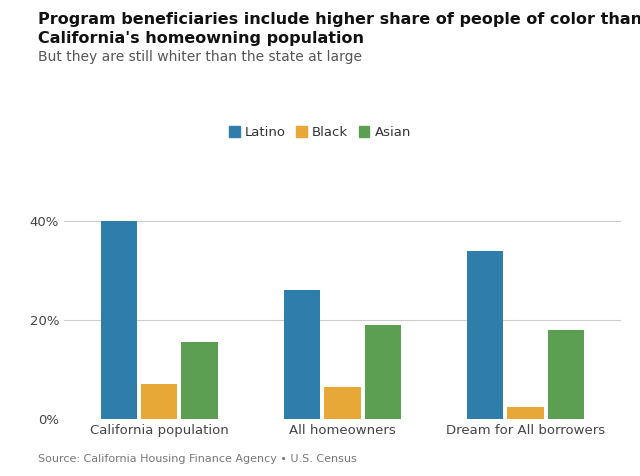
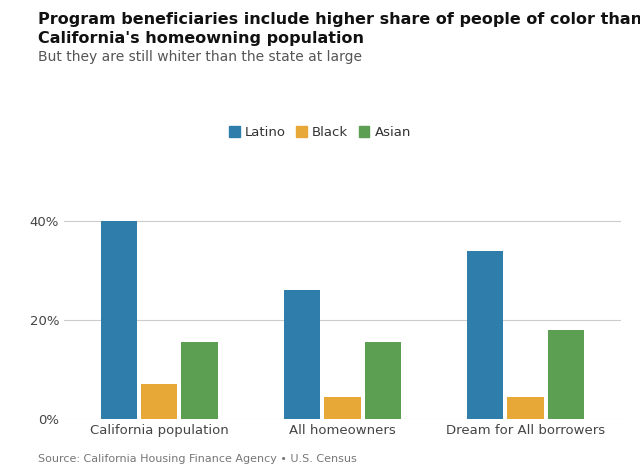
Black/All homeowners: 6.5% -> 4.5%
Asian/All homeowners: 19.0% -> 15.5%
Black/Dream for All borrowers: 2.5% -> 4.5%
